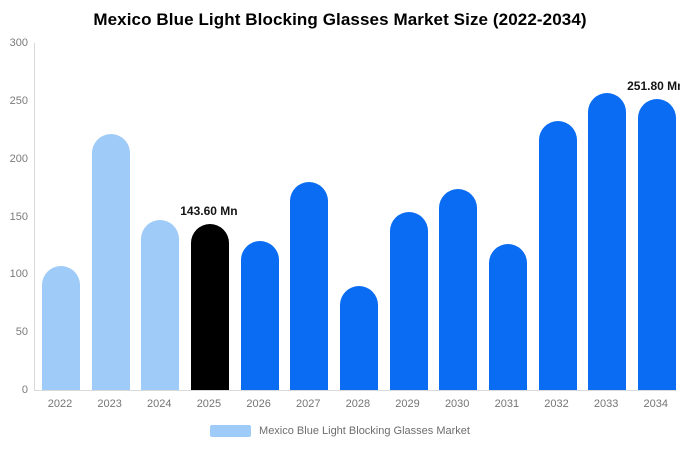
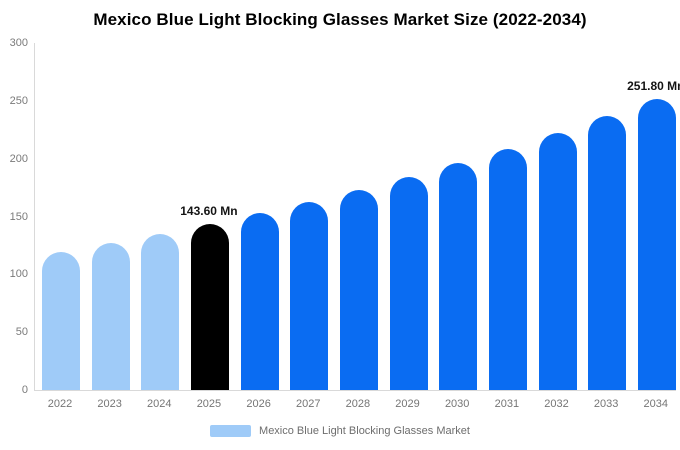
2022: 107 -> 119
2023: 221 -> 127
2024: 147 -> 135
2026: 129 -> 153
2027: 180 -> 163
2028: 90 -> 173
2029: 154 -> 184
2030: 174 -> 196
2031: 126 -> 209
2032: 233 -> 222
2033: 257 -> 236
